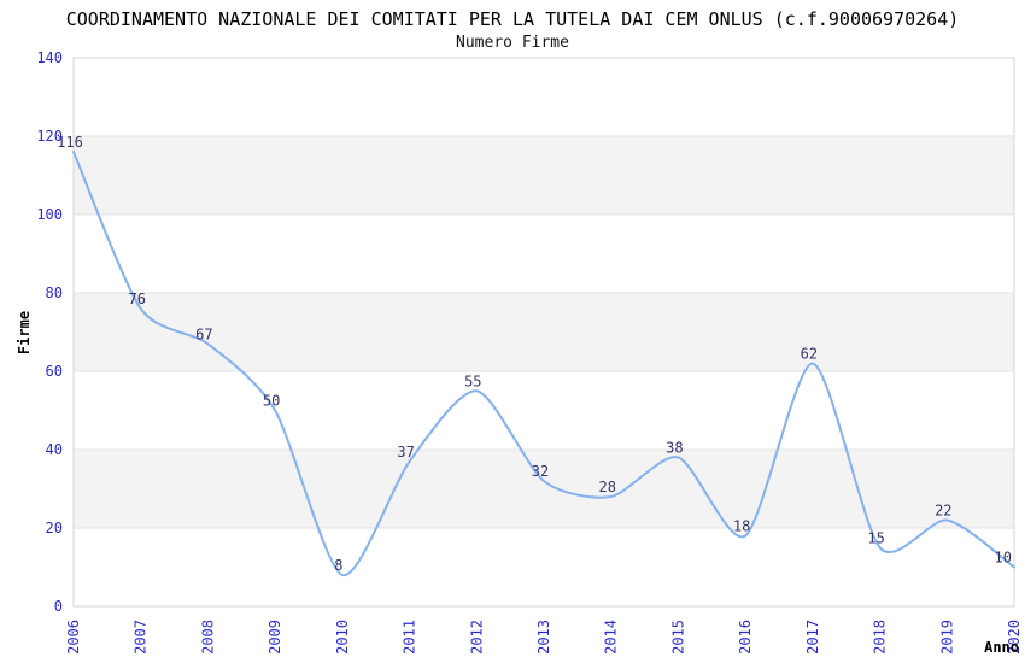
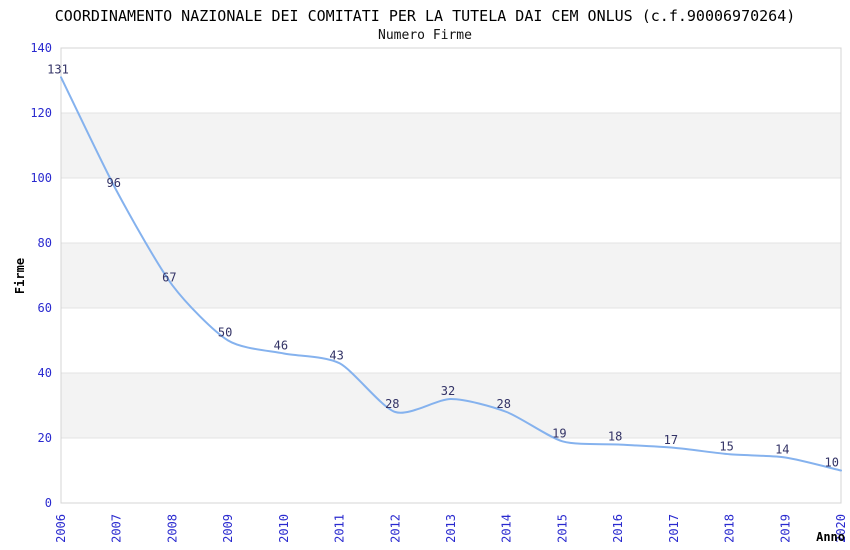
2006: 116 -> 131
2007: 76 -> 96
2010: 8 -> 46
2011: 37 -> 43
2012: 55 -> 28
2015: 38 -> 19
2017: 62 -> 17
2019: 22 -> 14
